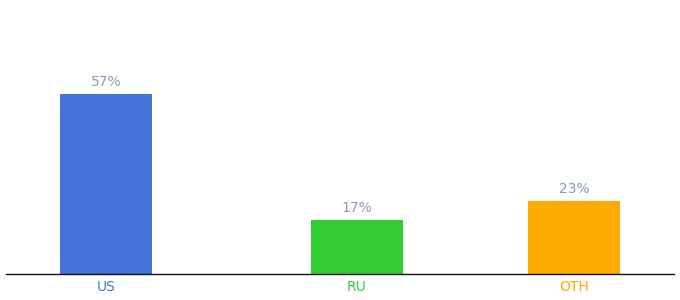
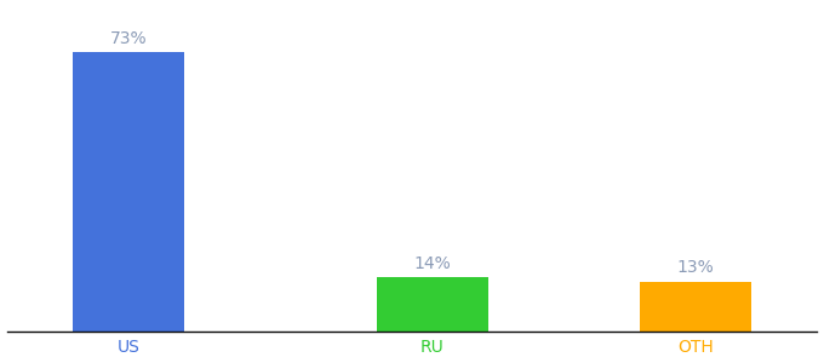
US: 57% -> 73%
RU: 17% -> 14%
OTH: 23% -> 13%
